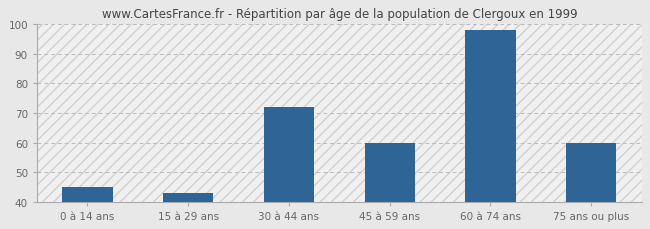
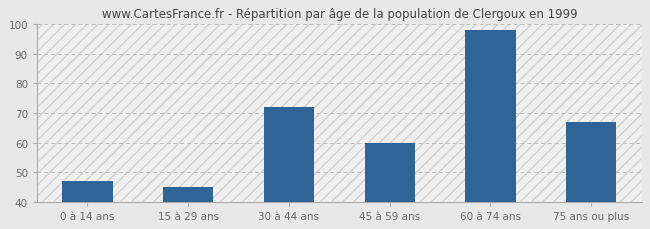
0 à 14 ans: 45 -> 47
15 à 29 ans: 43 -> 45
75 ans ou plus: 60 -> 67
